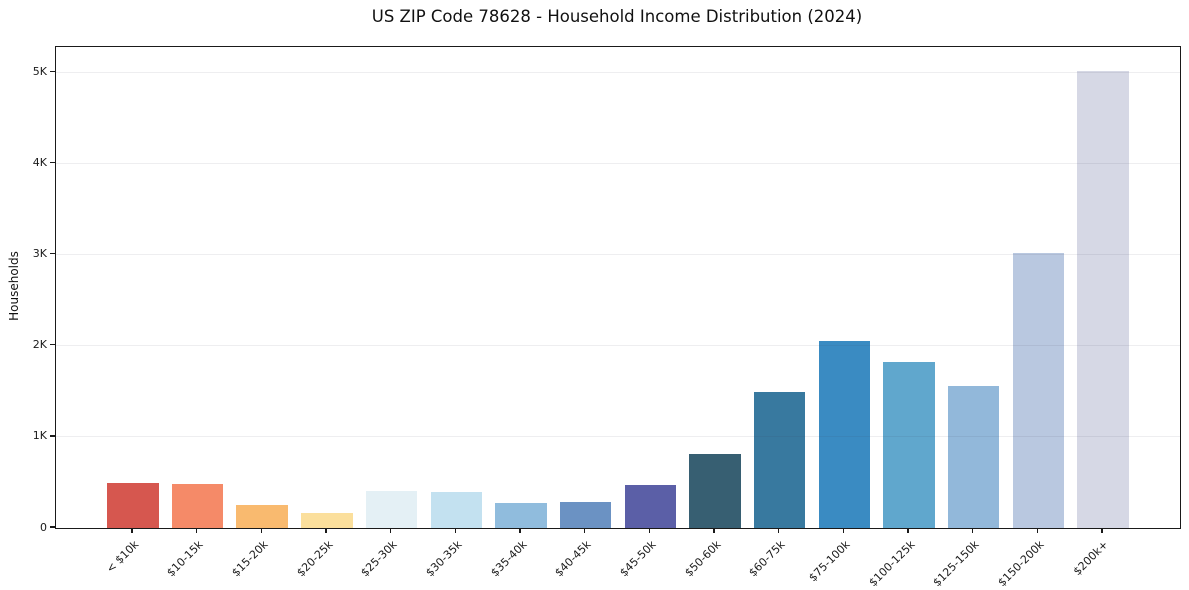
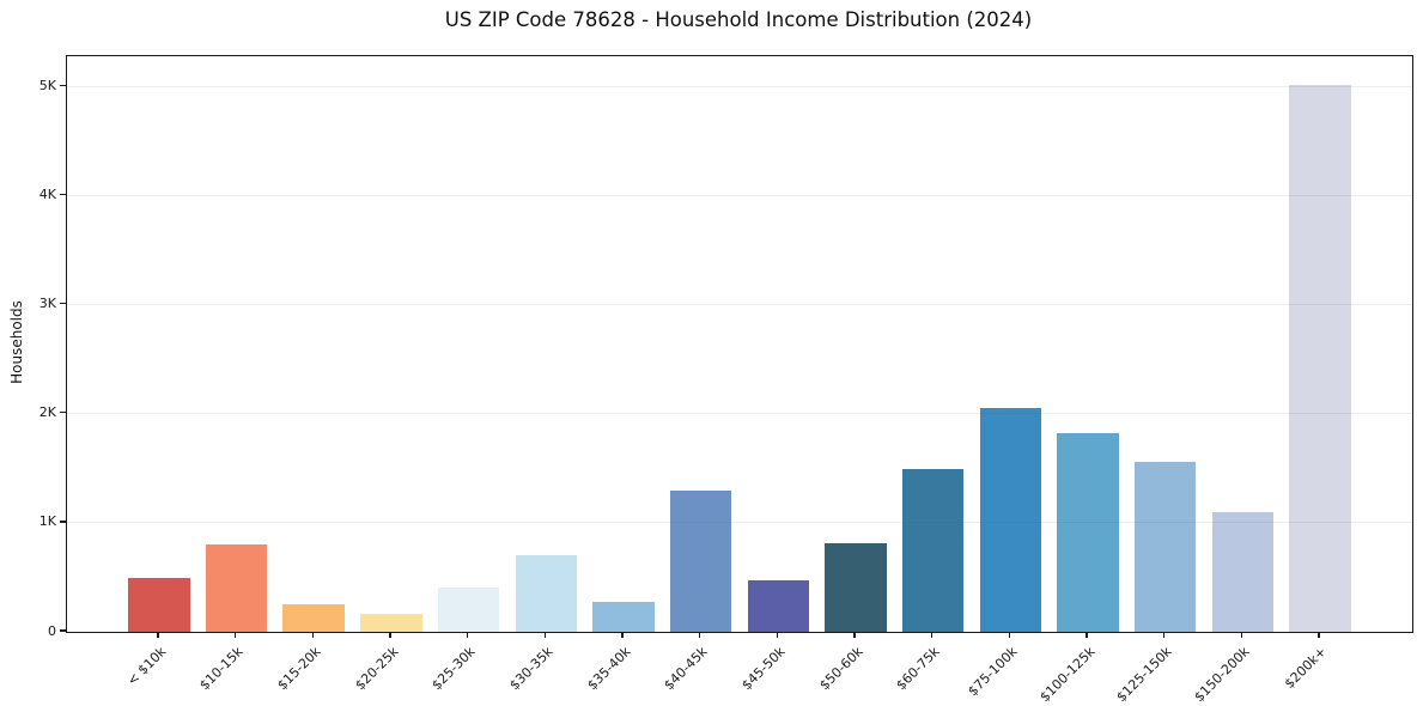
$10-15k: 0.5K -> 0.8K
$30-35k: 0.4K -> 0.7K
$40-45k: 0.3K -> 1.3K
$150-200k: 3.0K -> 1.1K
